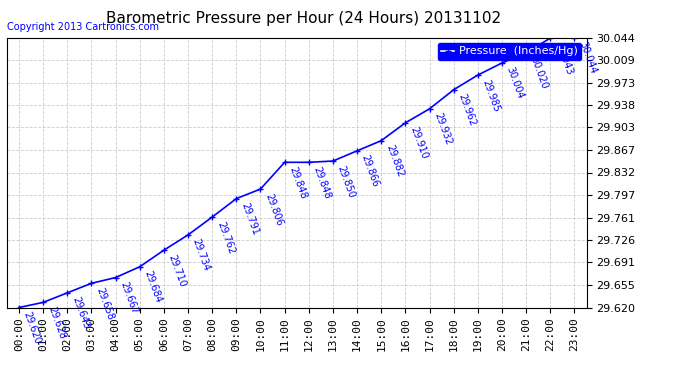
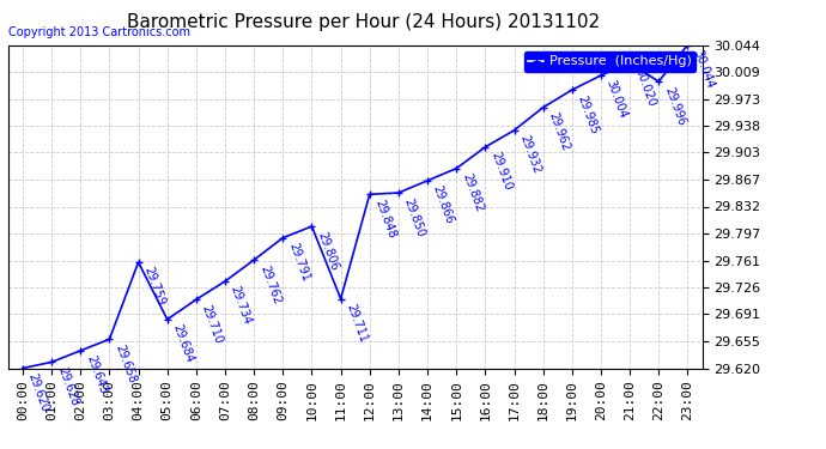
04:00: 29.667 -> 29.759
11:00: 29.848 -> 29.711
22:00: 30.043 -> 29.996
